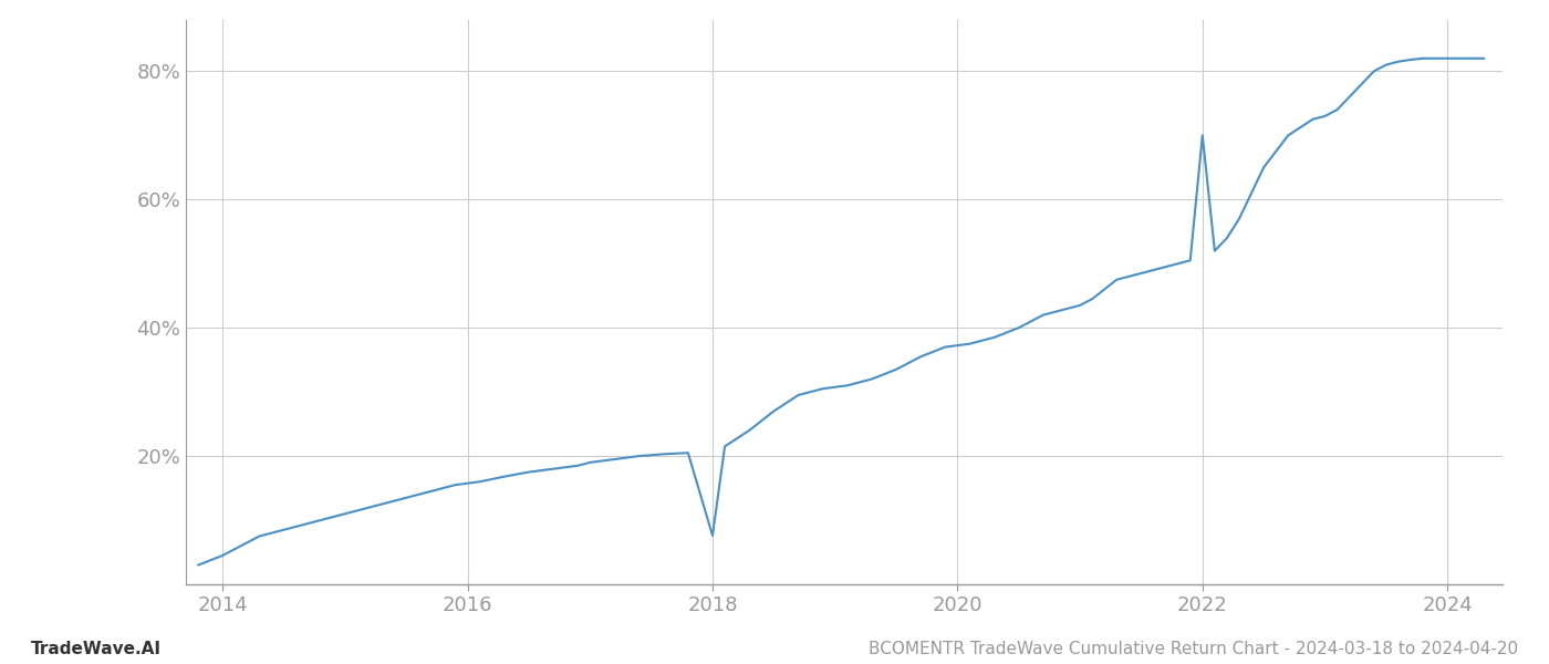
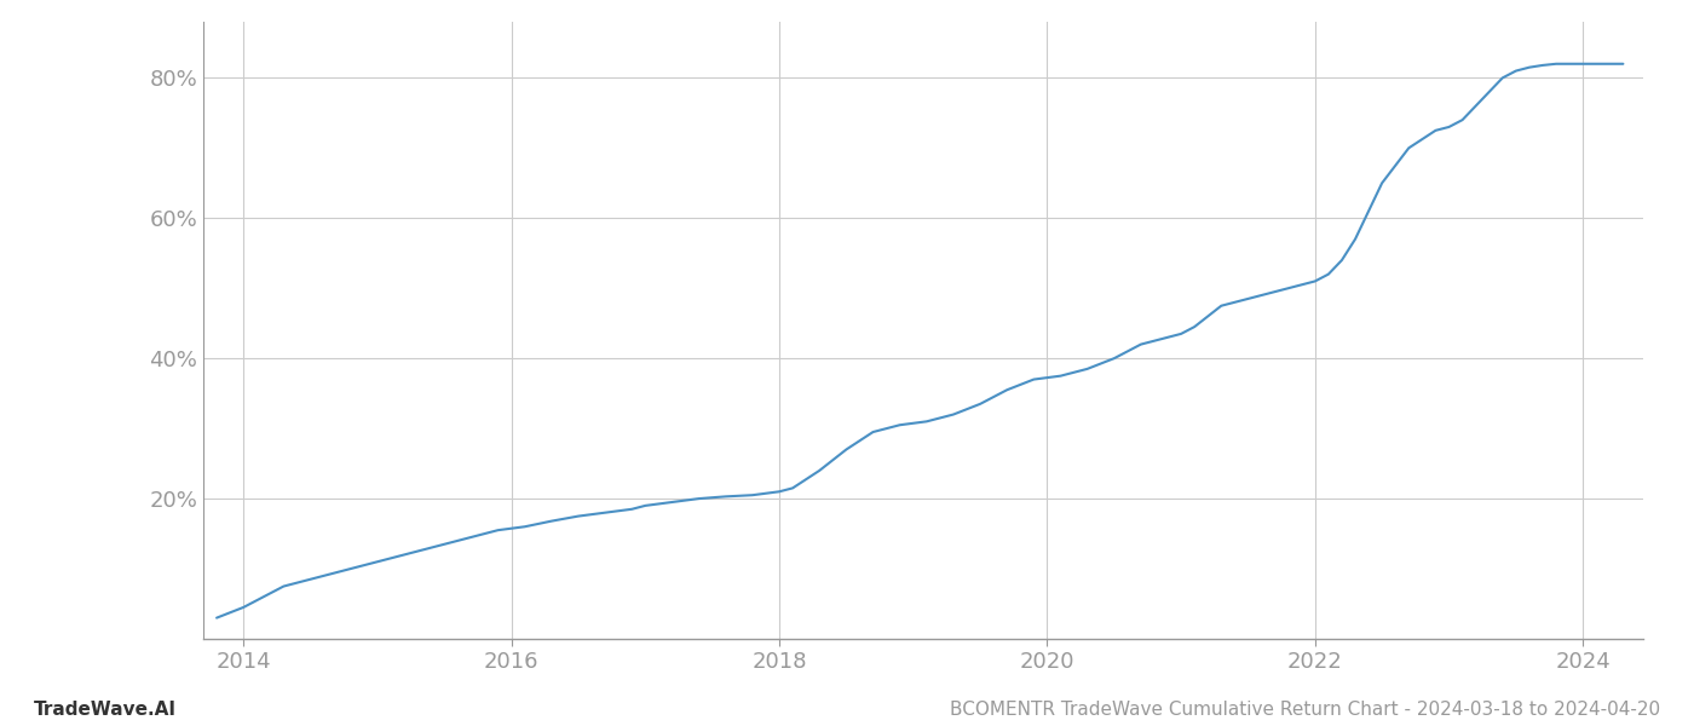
2018: 7.6% -> 21.0%
2022: 70.0% -> 51.0%
